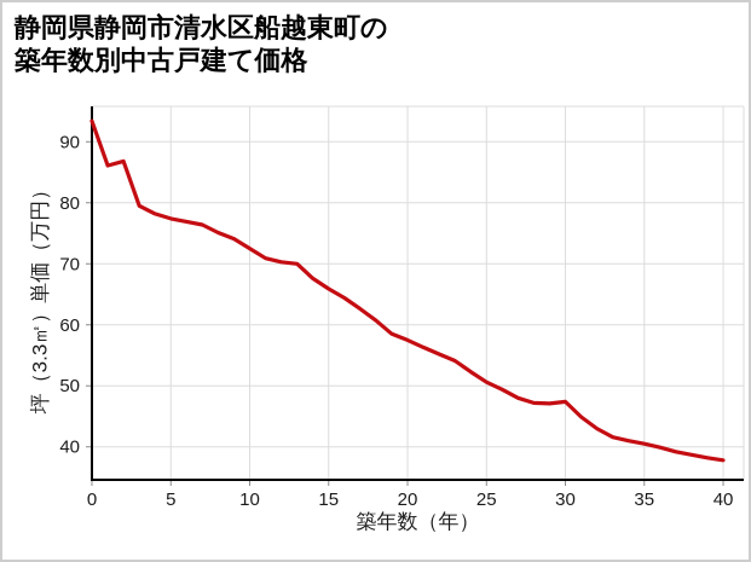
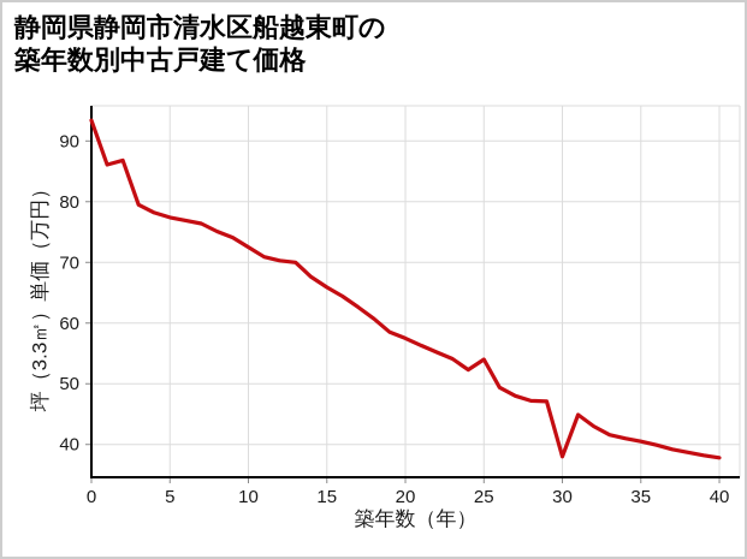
25: 51 -> 54
30: 47 -> 38
